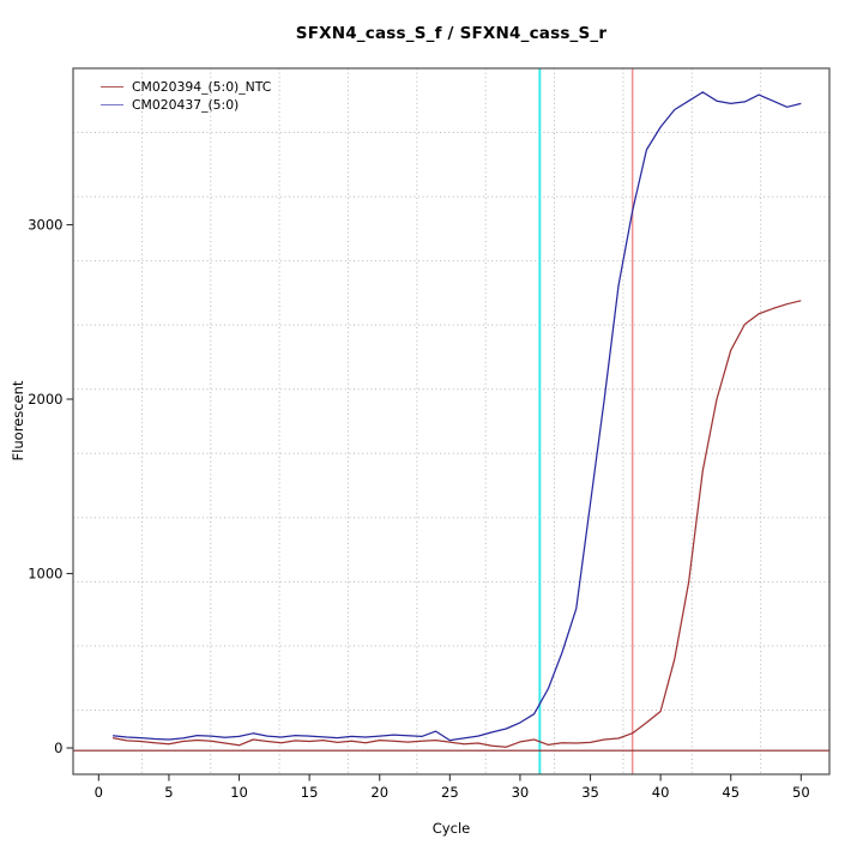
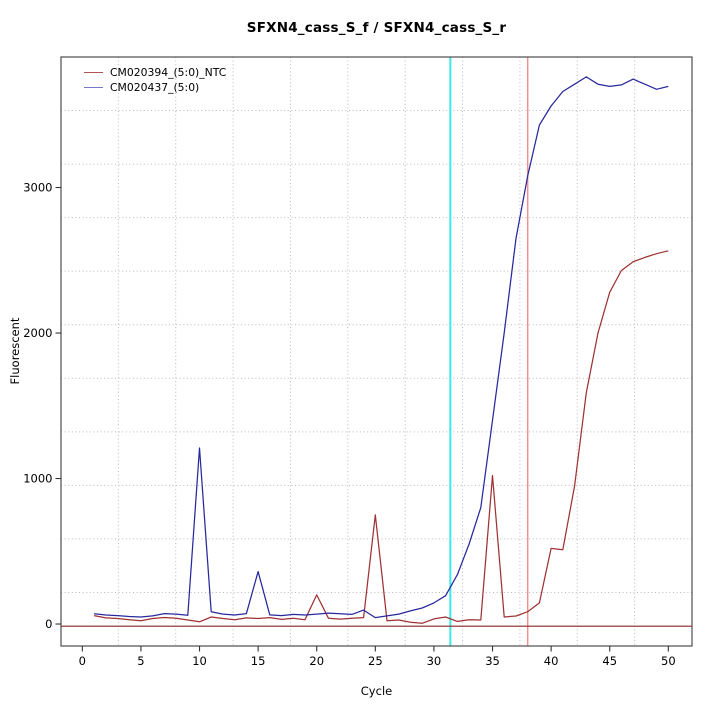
CM020437_(5:0)/10: 70 -> 1210
CM020437_(5:0)/15: 70 -> 360
CM020394_(5:0)_NTC/20: 40 -> 200
CM020394_(5:0)_NTC/25: 30 -> 750
CM020394_(5:0)_NTC/35: 30 -> 1020
CM020394_(5:0)_NTC/40: 210 -> 520
